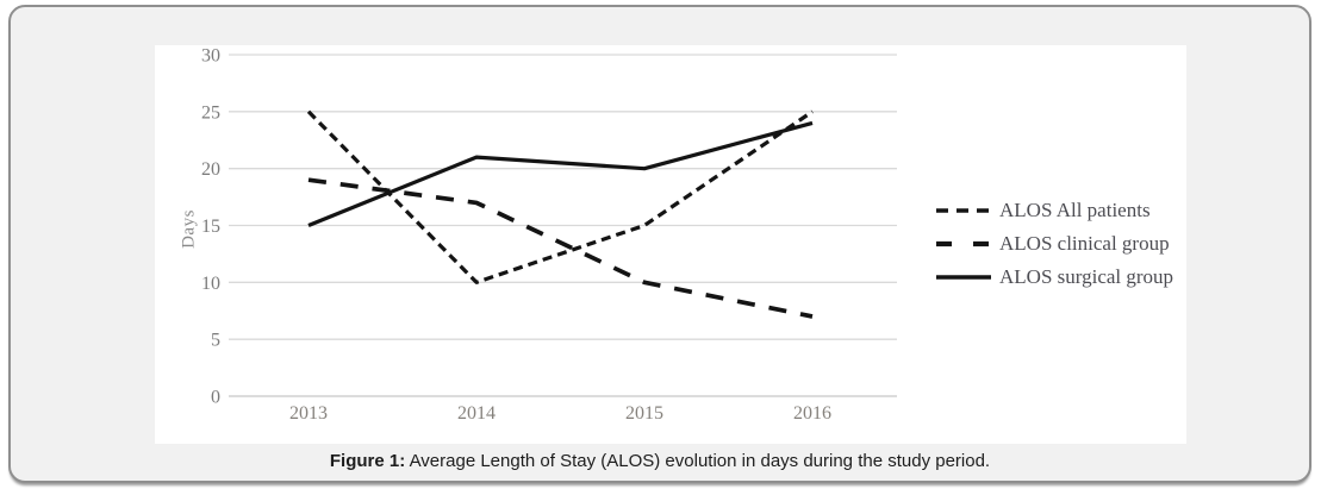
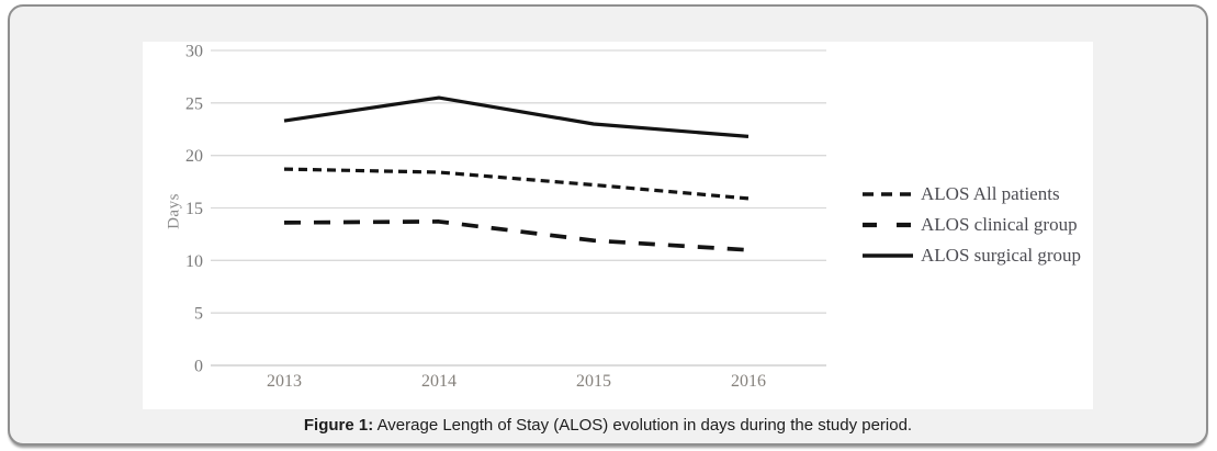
ALOS All patients/2013: 25 -> 19
ALOS clinical group/2013: 19 -> 14
ALOS surgical group/2013: 15 -> 23
ALOS All patients/2014: 10 -> 18
ALOS clinical group/2014: 17 -> 14
ALOS surgical group/2014: 21 -> 26
ALOS All patients/2015: 15 -> 17
ALOS clinical group/2015: 10 -> 12
ALOS surgical group/2015: 20 -> 23
ALOS All patients/2016: 25 -> 16
ALOS clinical group/2016: 7 -> 11
ALOS surgical group/2016: 24 -> 22
